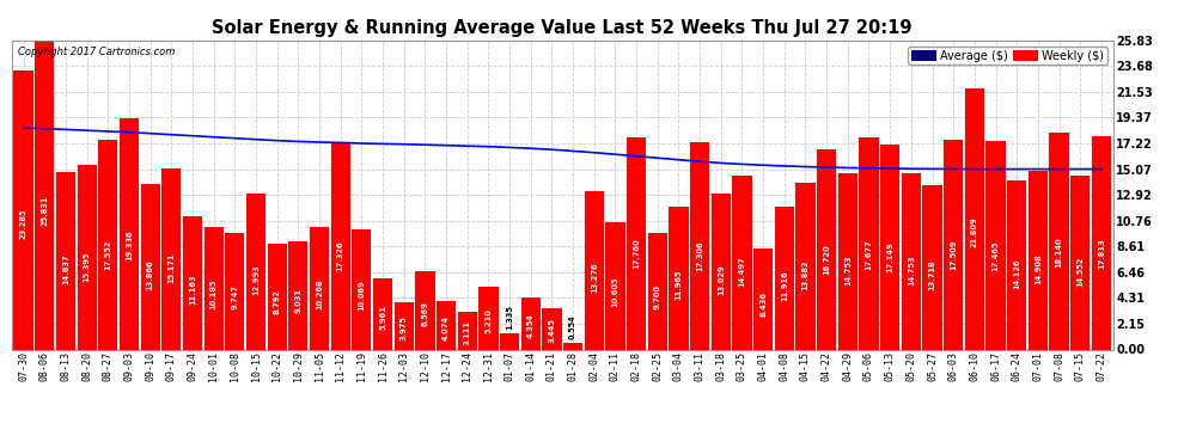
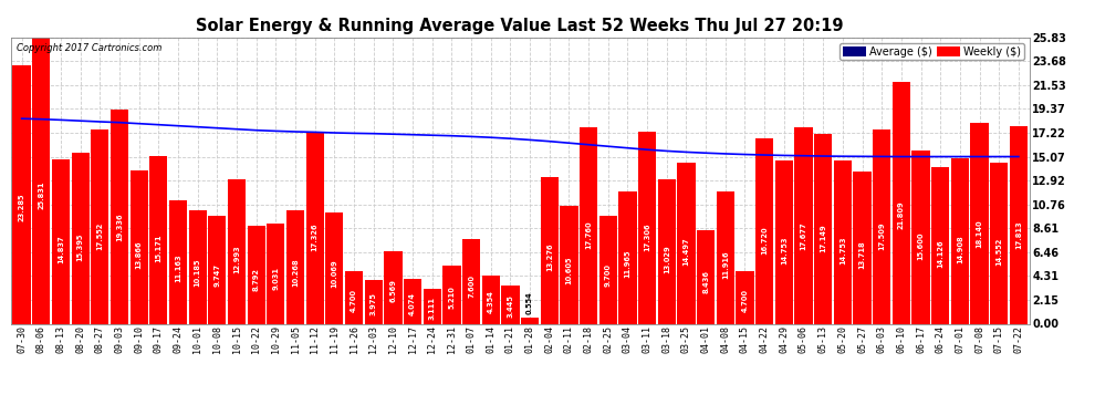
Weekly ($)/11-26: 6.0 -> 4.7
Weekly ($)/01-07: 1.3 -> 7.6
Weekly ($)/04-15: 13.9 -> 4.7
Weekly ($)/06-17: 17.5 -> 15.6
